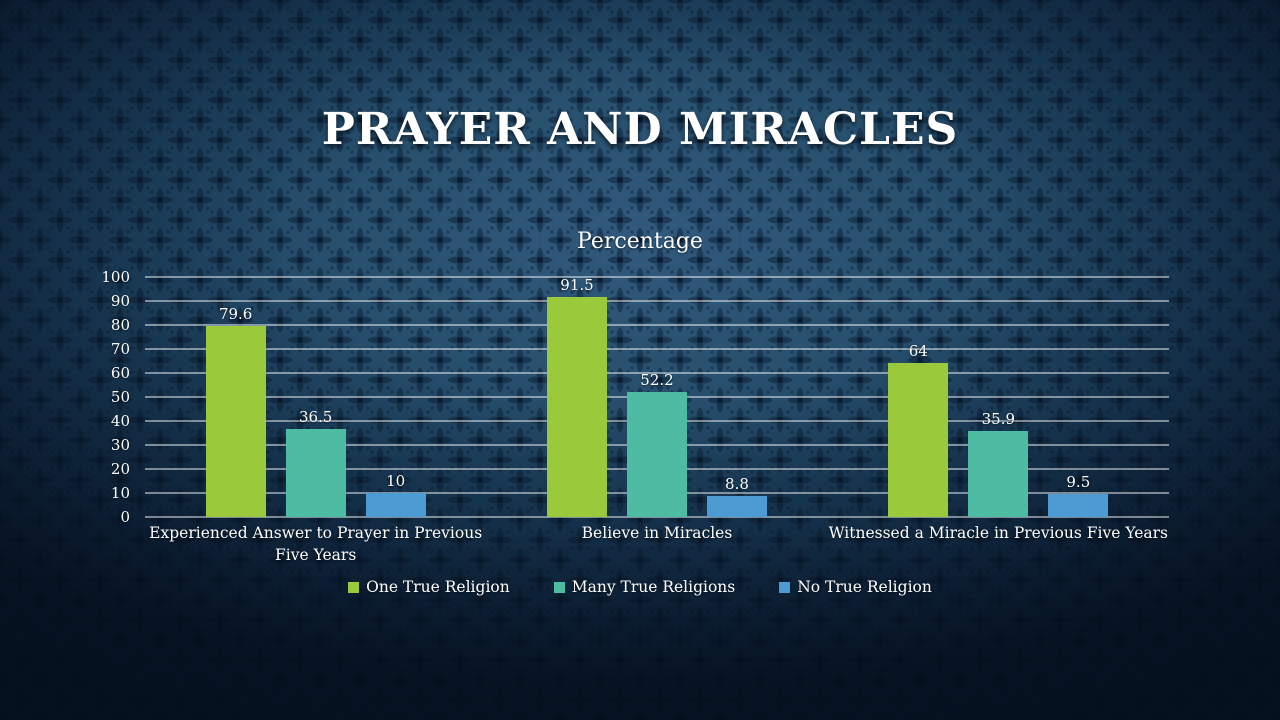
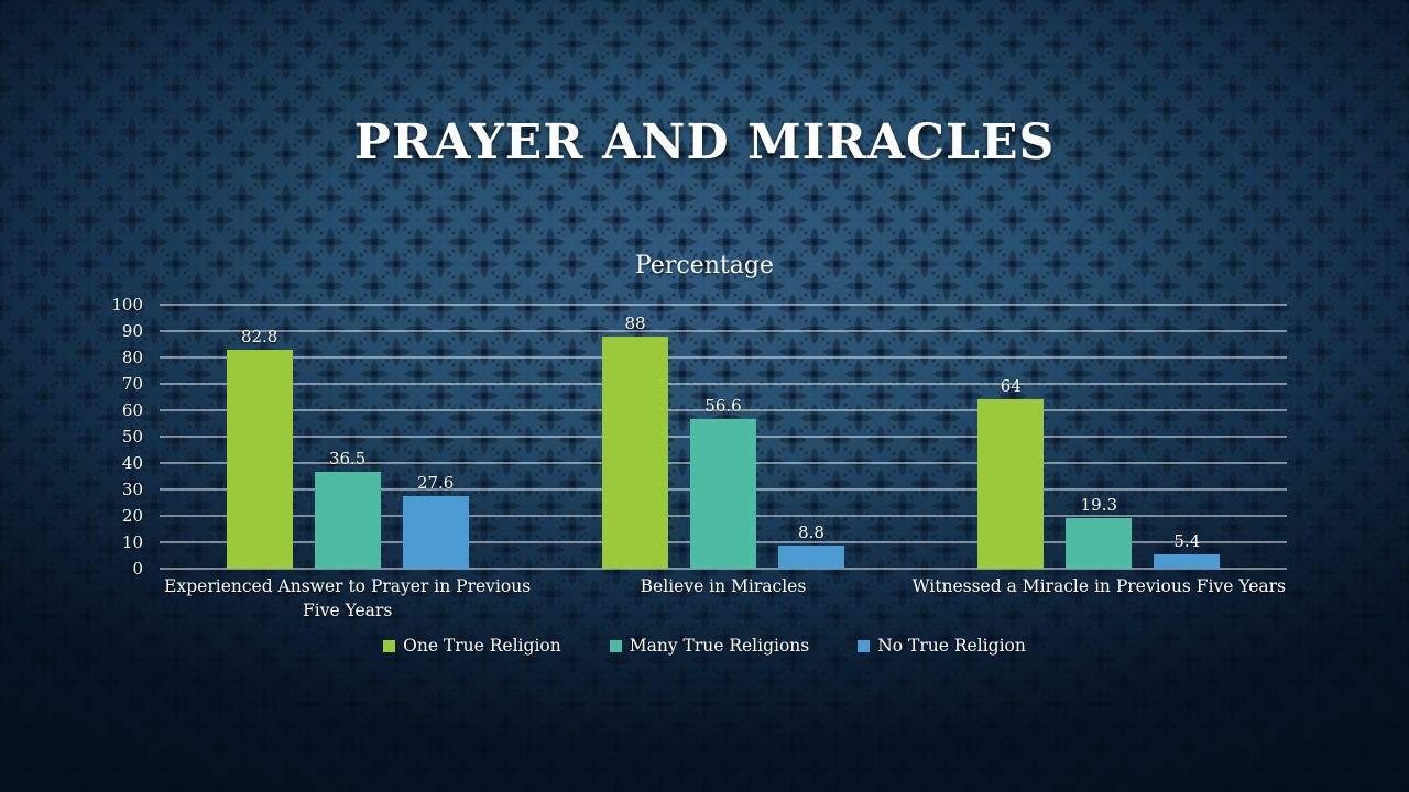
One True Religion/Experienced Answer to Prayer in Previous Five Years: 79.6 -> 82.8
No True Religion/Experienced Answer to Prayer in Previous Five Years: 10 -> 27.6
One True Religion/Believe in Miracles: 91.5 -> 88
Many True Religions/Believe in Miracles: 52.2 -> 56.6
Many True Religions/Witnessed a Miracle in Previous Five Years: 35.9 -> 19.3
No True Religion/Witnessed a Miracle in Previous Five Years: 9.5 -> 5.4
